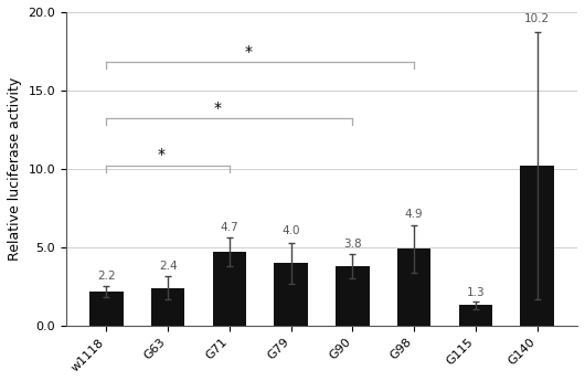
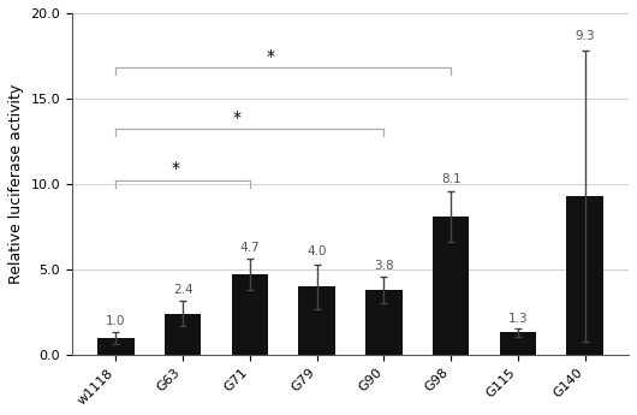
w1118: 2.2 -> 1.0
G98: 4.9 -> 8.1
G140: 10.2 -> 9.3
